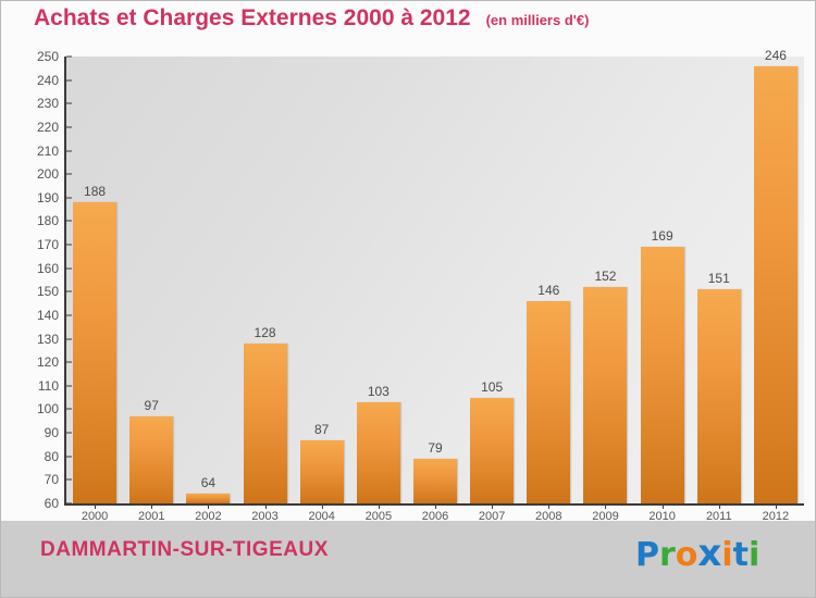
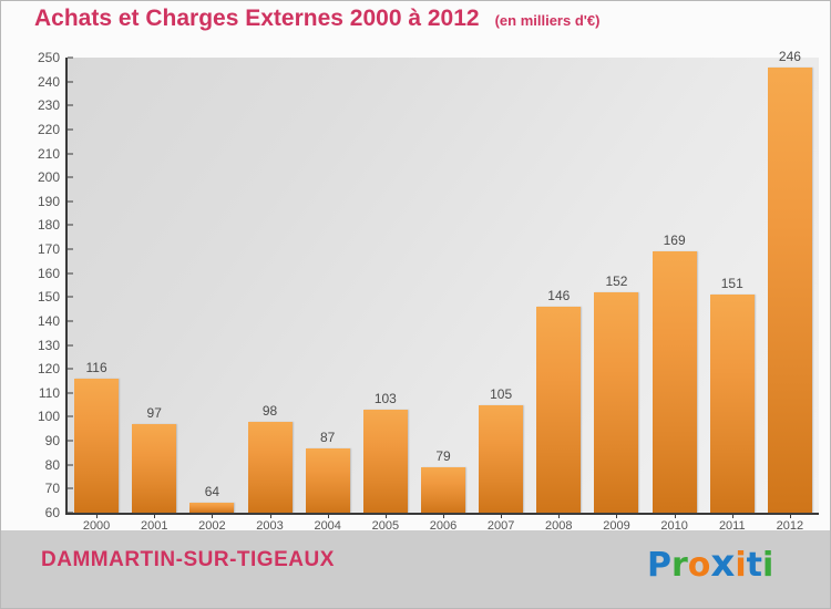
2000: 188 -> 116
2003: 128 -> 98
